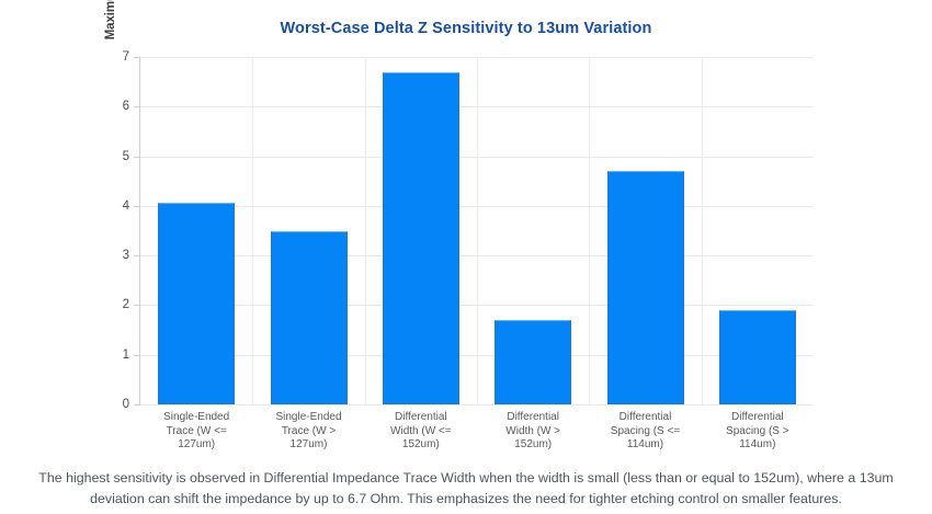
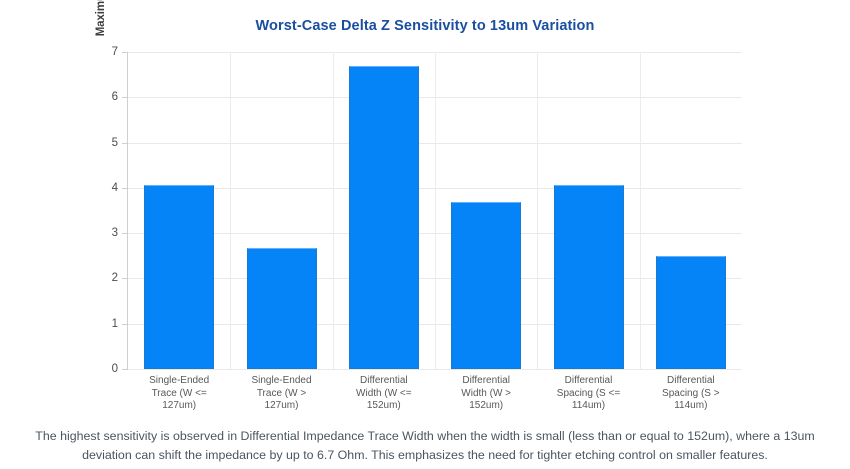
Single-Ended Trace (W > 127um): 3.5 -> 2.7
Differential Width (W > 152um): 1.7 -> 3.7
Differential Spacing (S <= 114um): 4.7 -> 4.1
Differential Spacing (S > 114um): 1.9 -> 2.5
